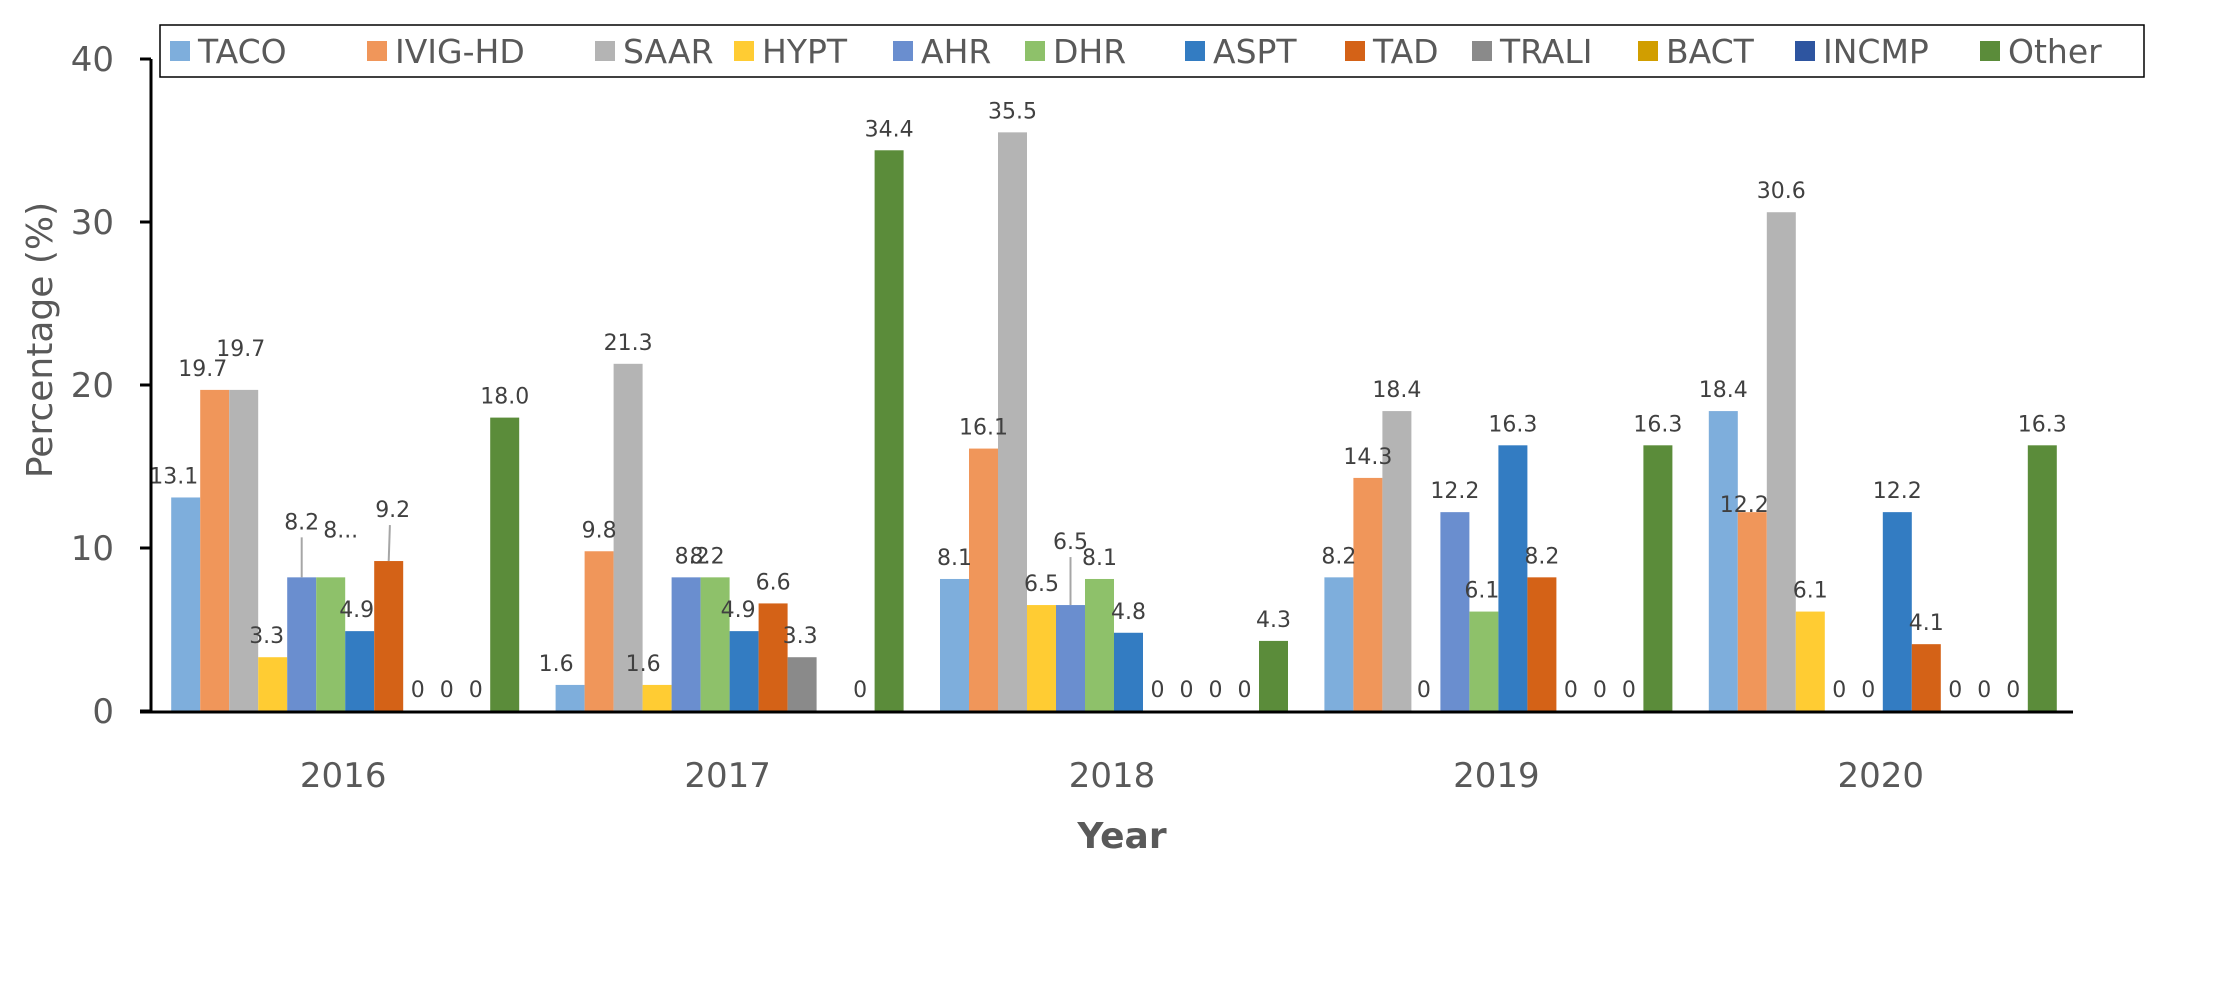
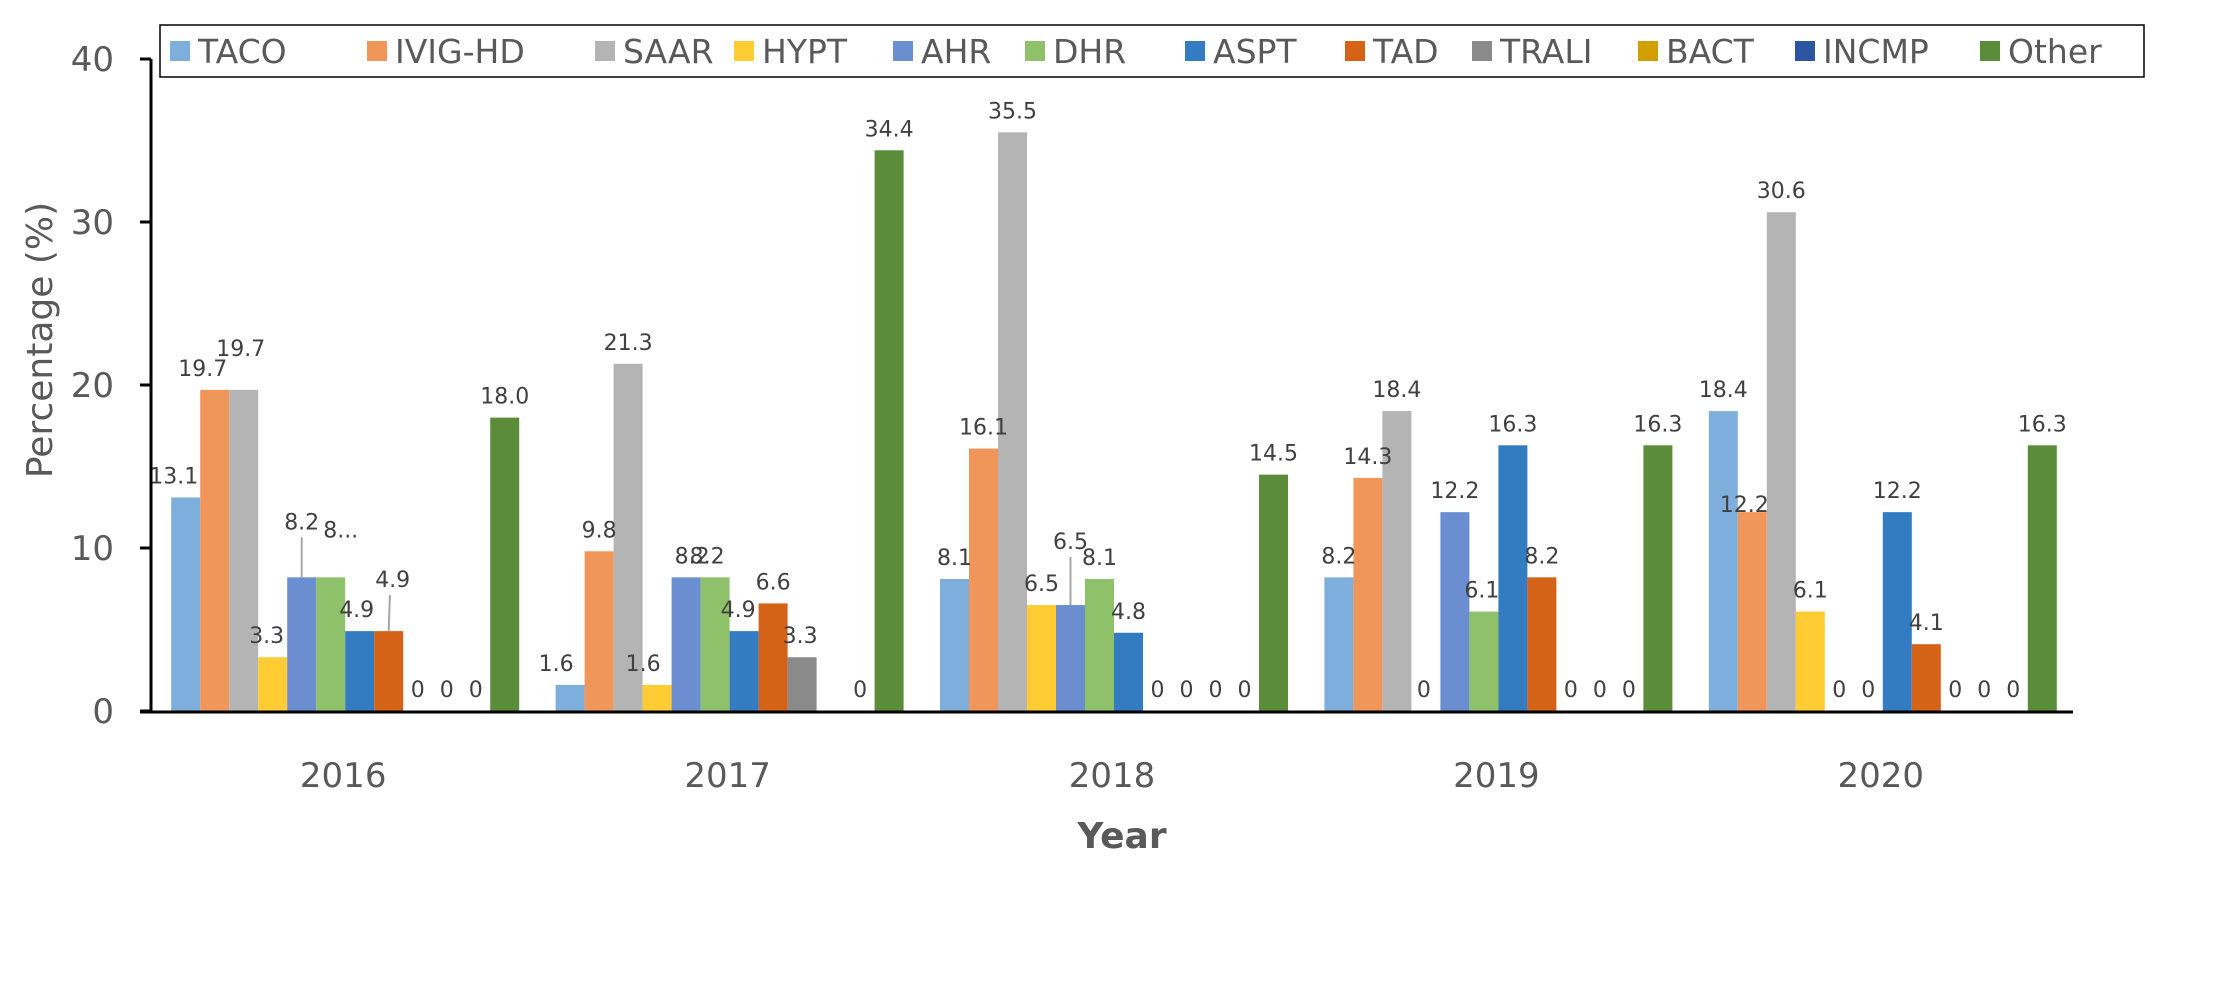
TAD/2016: 9.2 -> 4.9
Other/2018: 4.3 -> 14.5
